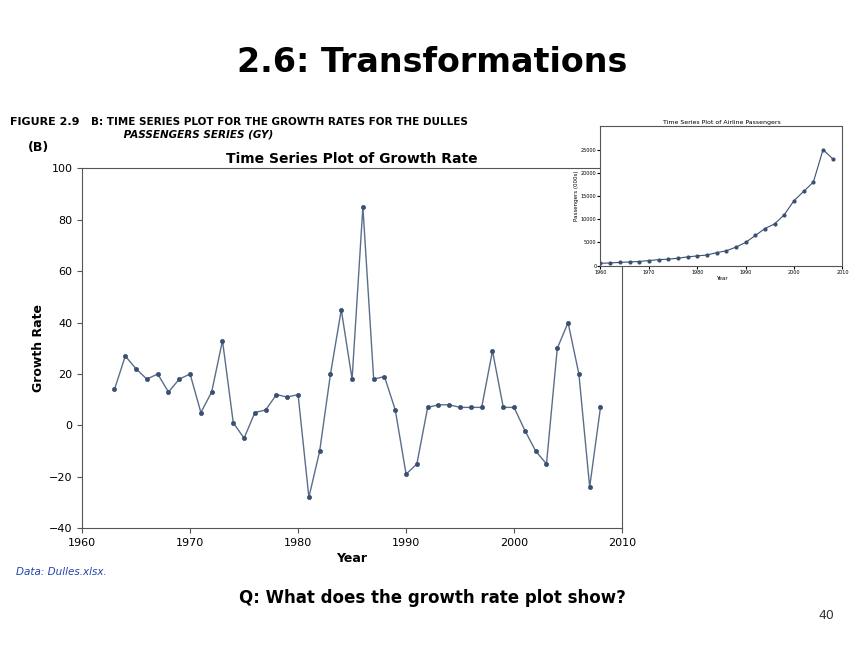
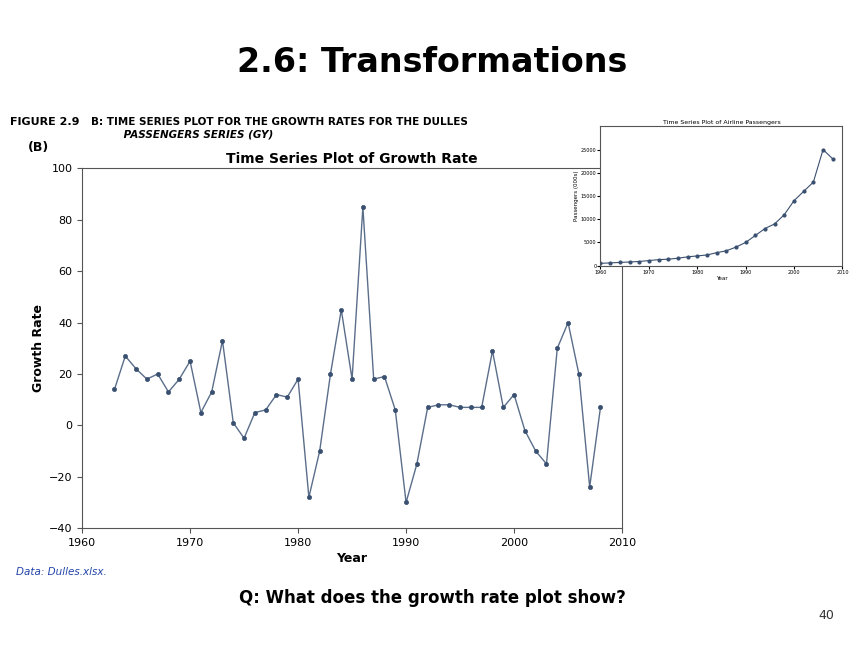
Time Series Plot of Growth Rate/1970: 20 -> 25
Time Series Plot of Growth Rate/1980: 12 -> 18
Time Series Plot of Growth Rate/1990: -19 -> -30
Time Series Plot of Growth Rate/2000: 7 -> 12
